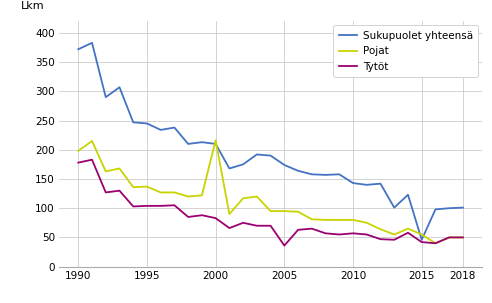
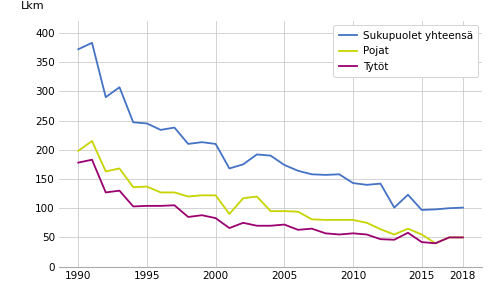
Pojat/2000: 216 -> 122
Tytöt/2005: 36 -> 72
Sukupuolet yhteensä/2015: 46 -> 97
